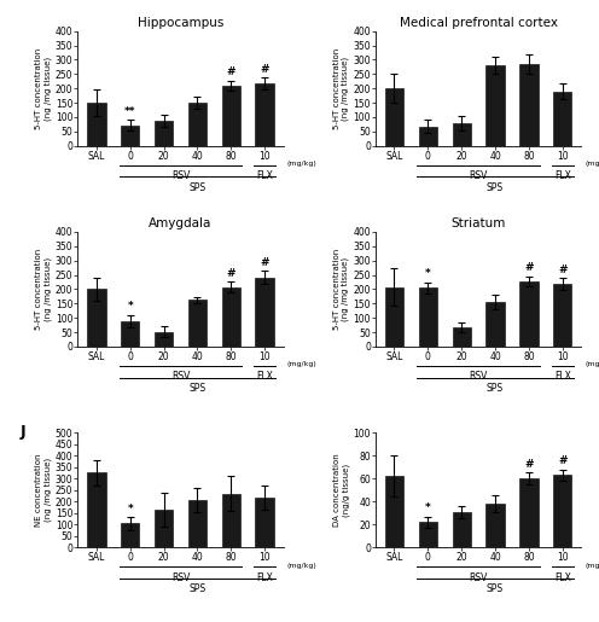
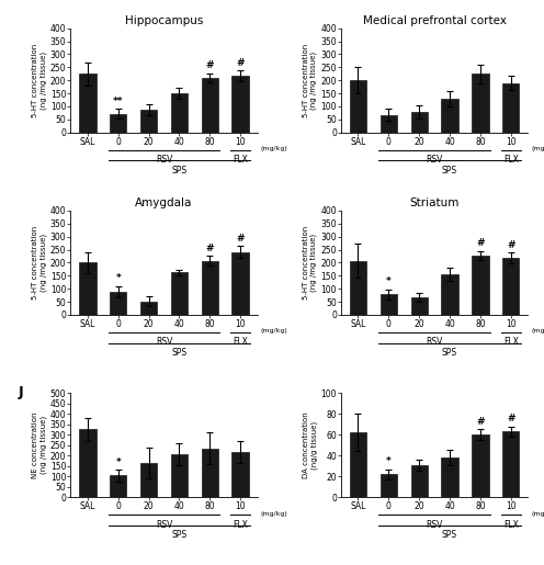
Hippocampus/SAL: 150 -> 225
Medical prefrontal cortex/40: 280 -> 130
Medical prefrontal cortex/80: 285 -> 225
Striatum/0: 205 -> 78
